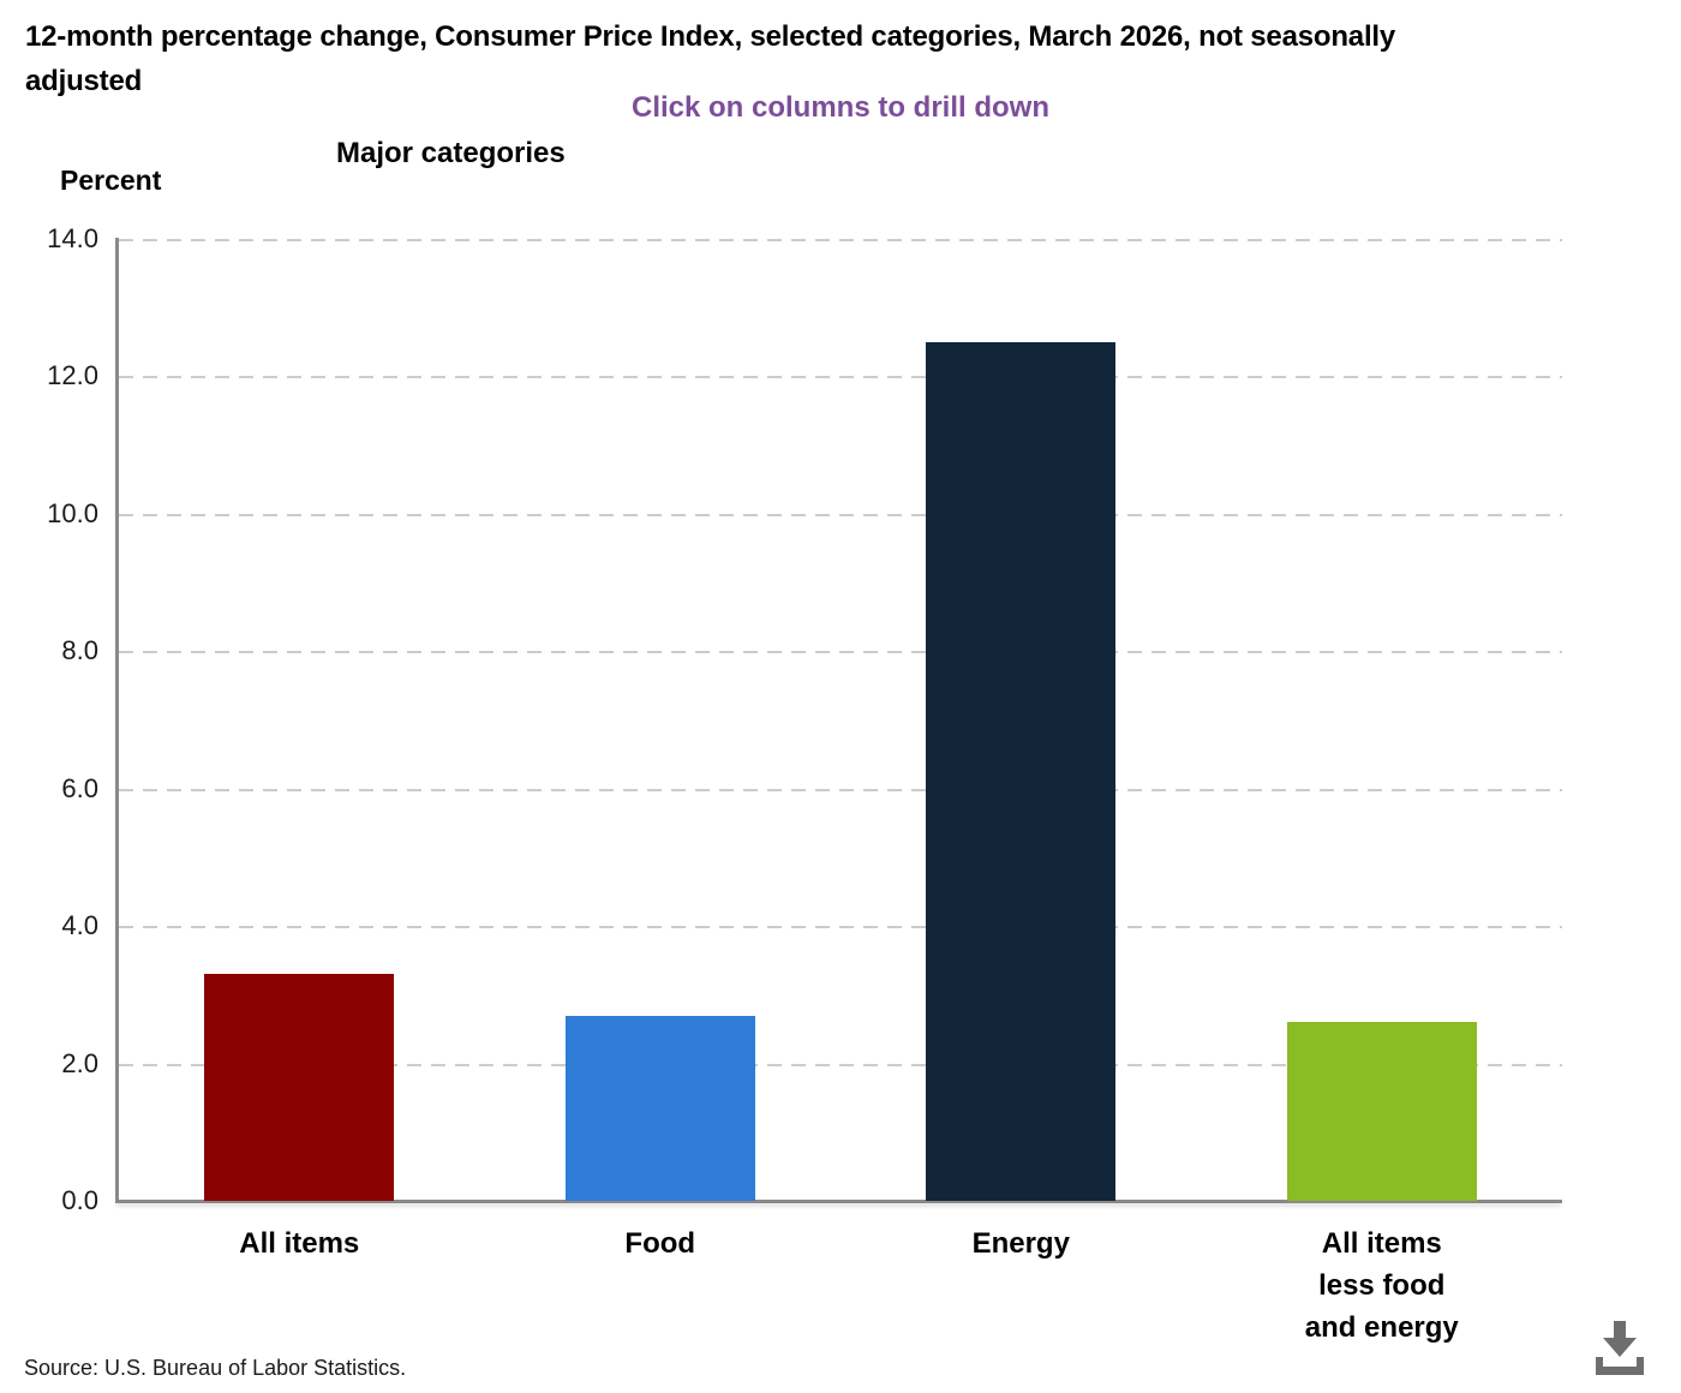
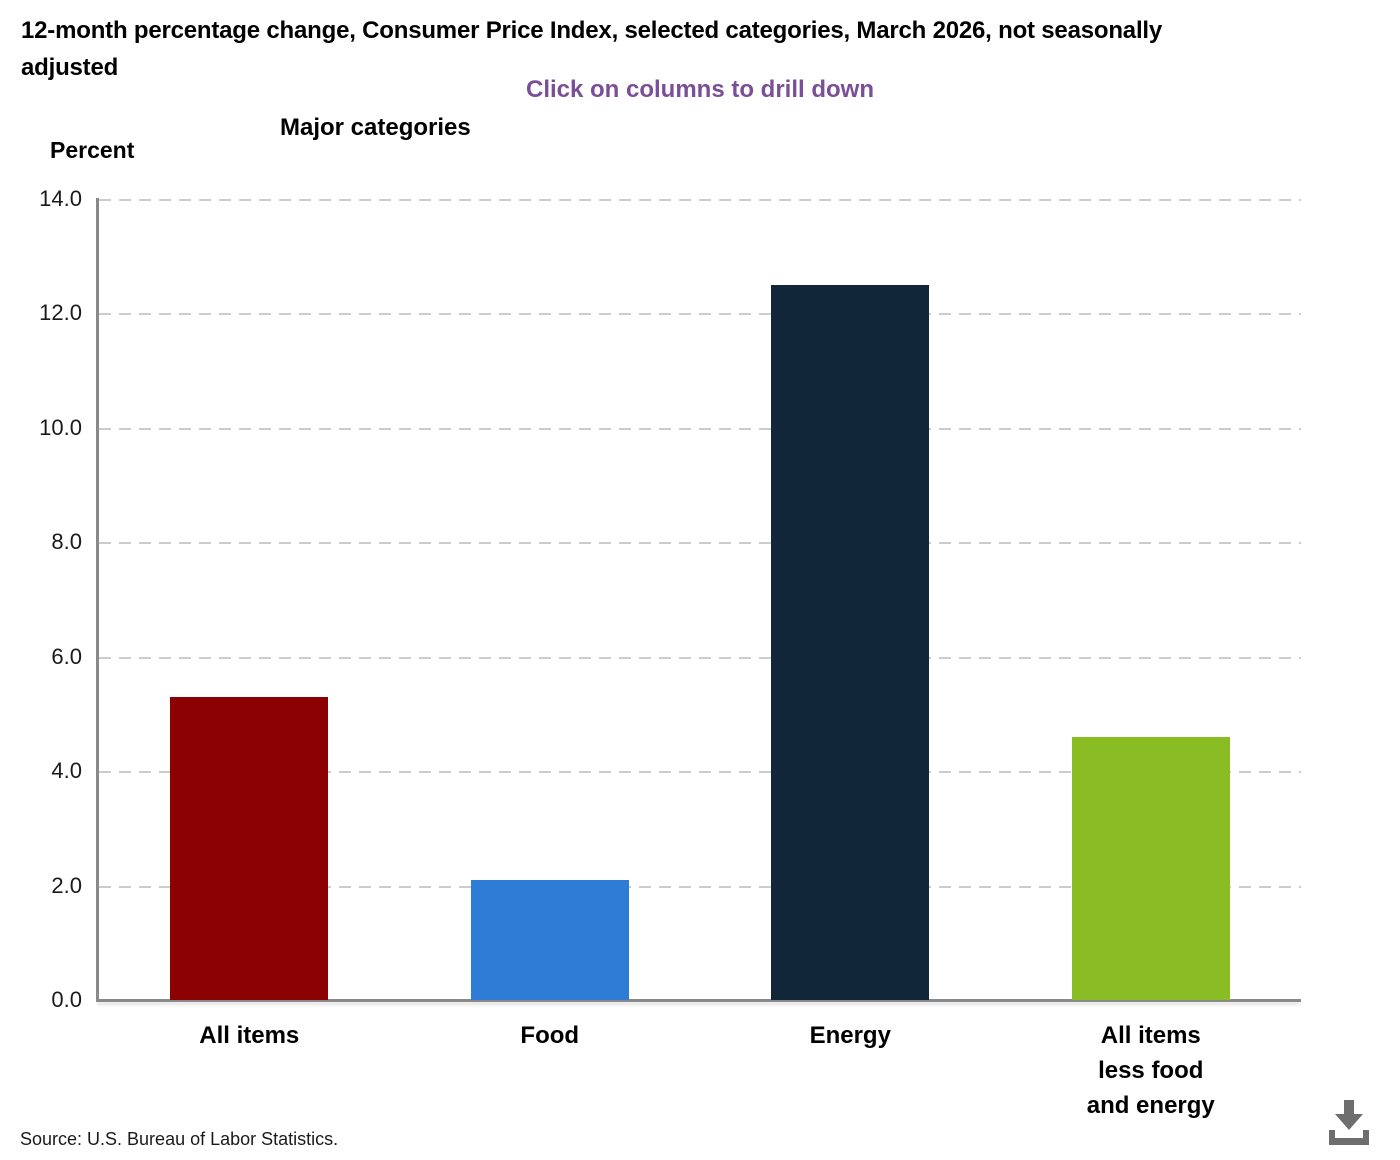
All items: 3.3 -> 5.3
Food: 2.7 -> 2.1
All items less food and energy: 2.6 -> 4.6
